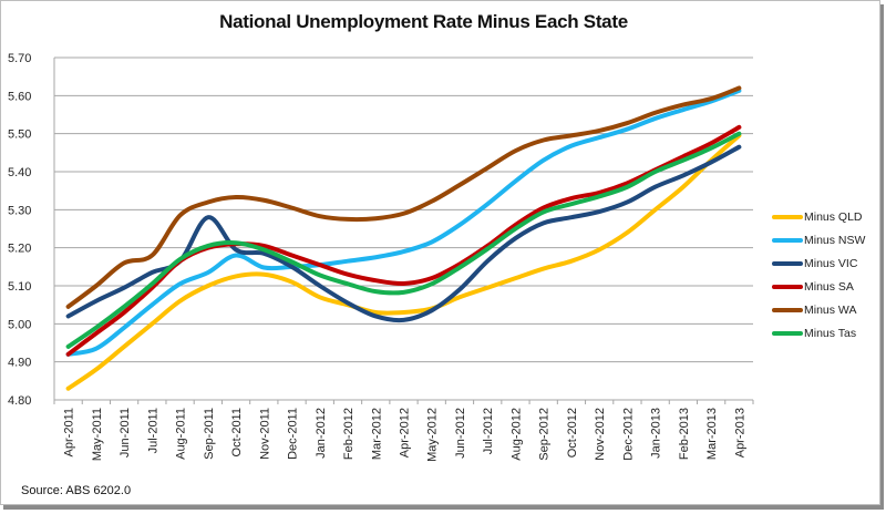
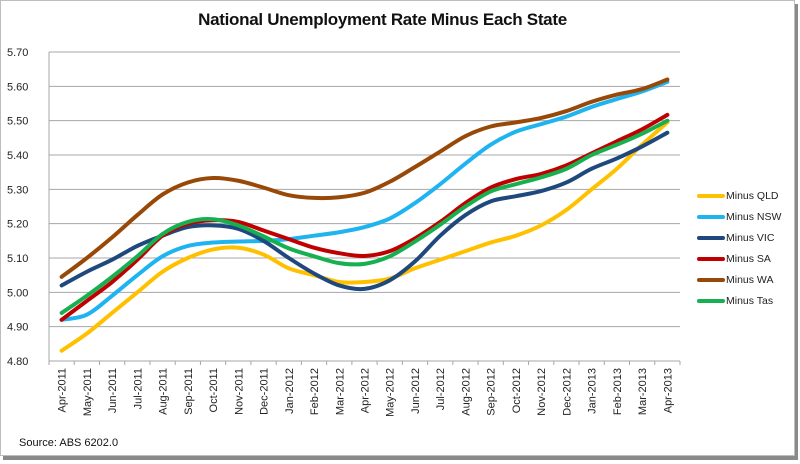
Minus WA/Jul-2011: 5.18 -> 5.22
Minus VIC/Sep-2011: 5.28 -> 5.19
Minus NSW/Oct-2011: 5.18 -> 5.14
